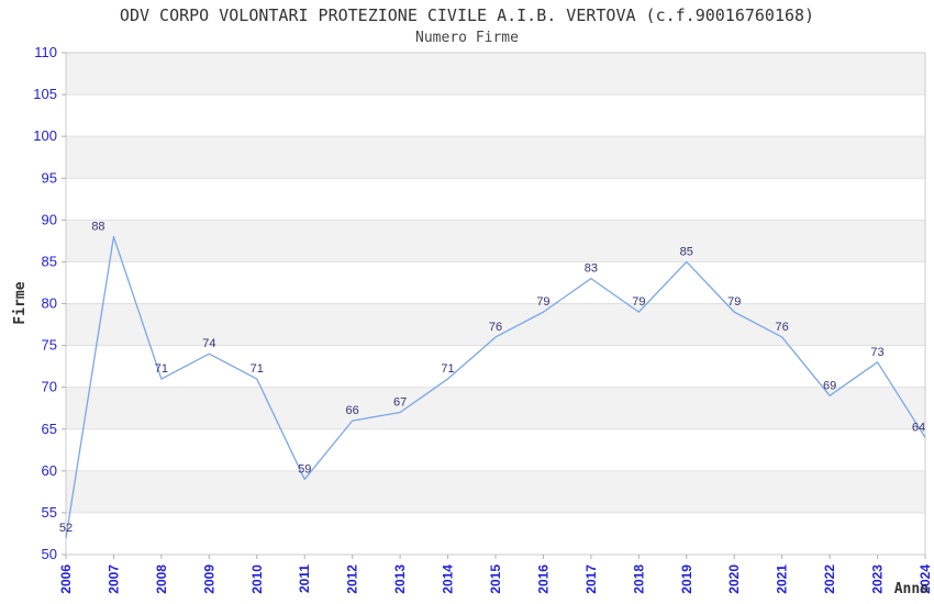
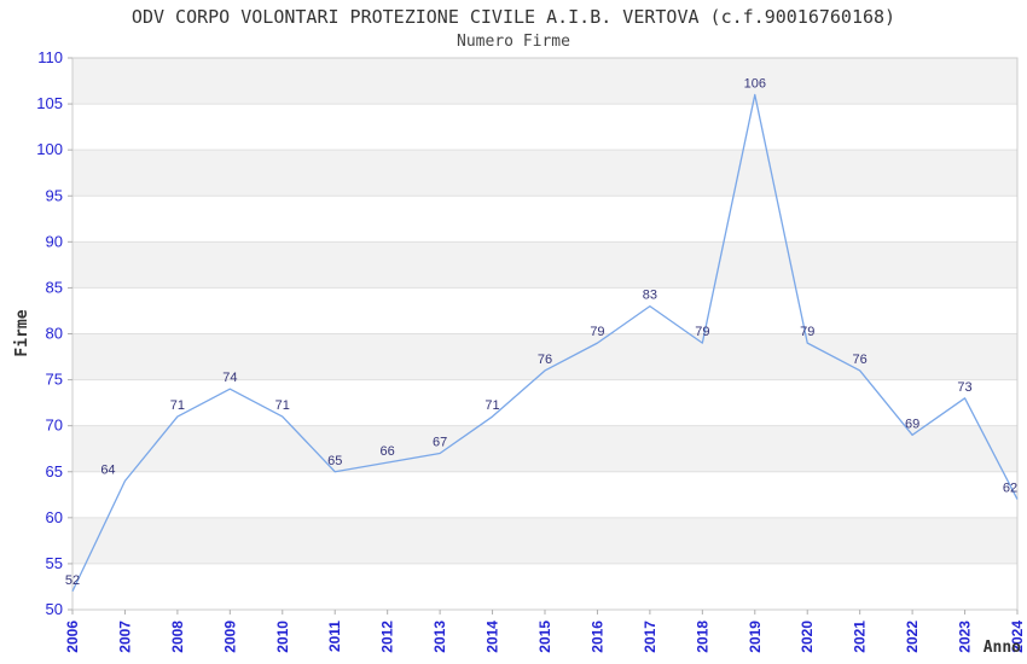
2007: 88 -> 64
2011: 59 -> 65
2019: 85 -> 106
2024: 64 -> 62
